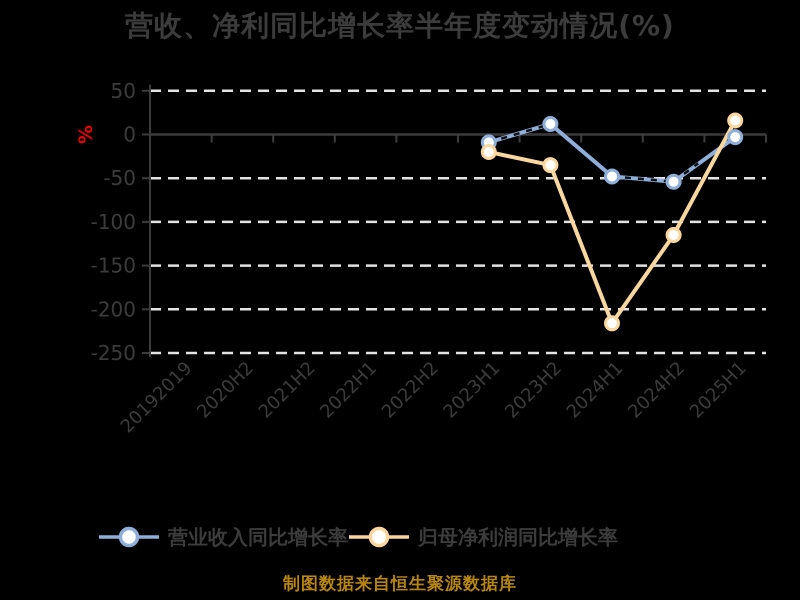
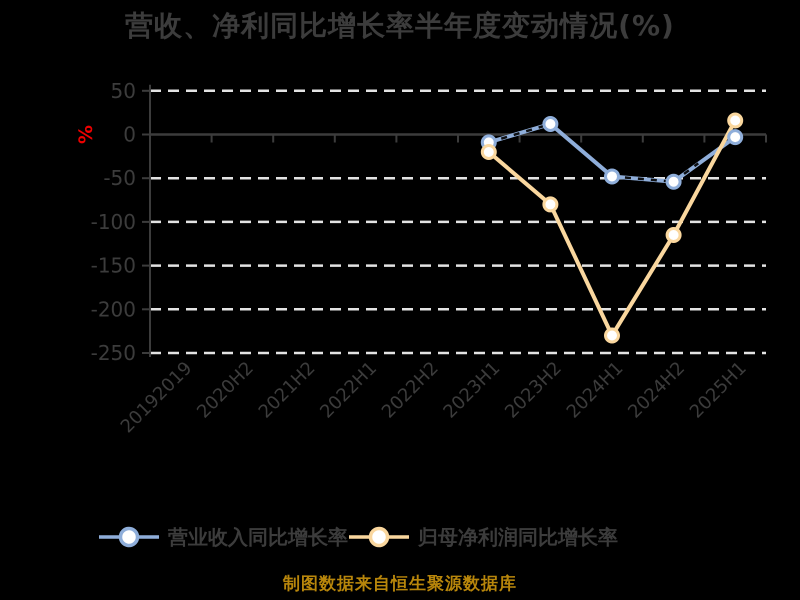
归母净利润同比增长率/2023H2: -40 -> -80
归母净利润同比增长率/2024H1: -220 -> -230
